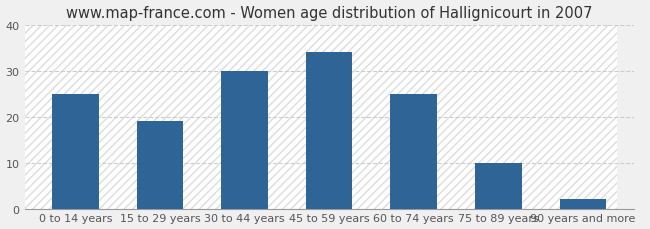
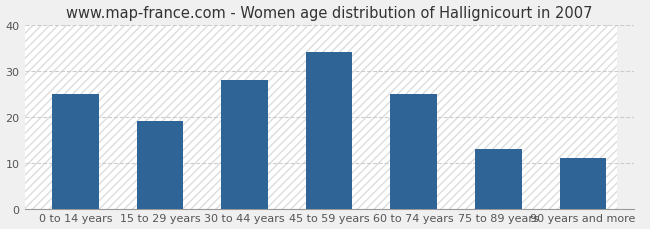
30 to 44 years: 30 -> 28
75 to 89 years: 10 -> 13
90 years and more: 2 -> 11
